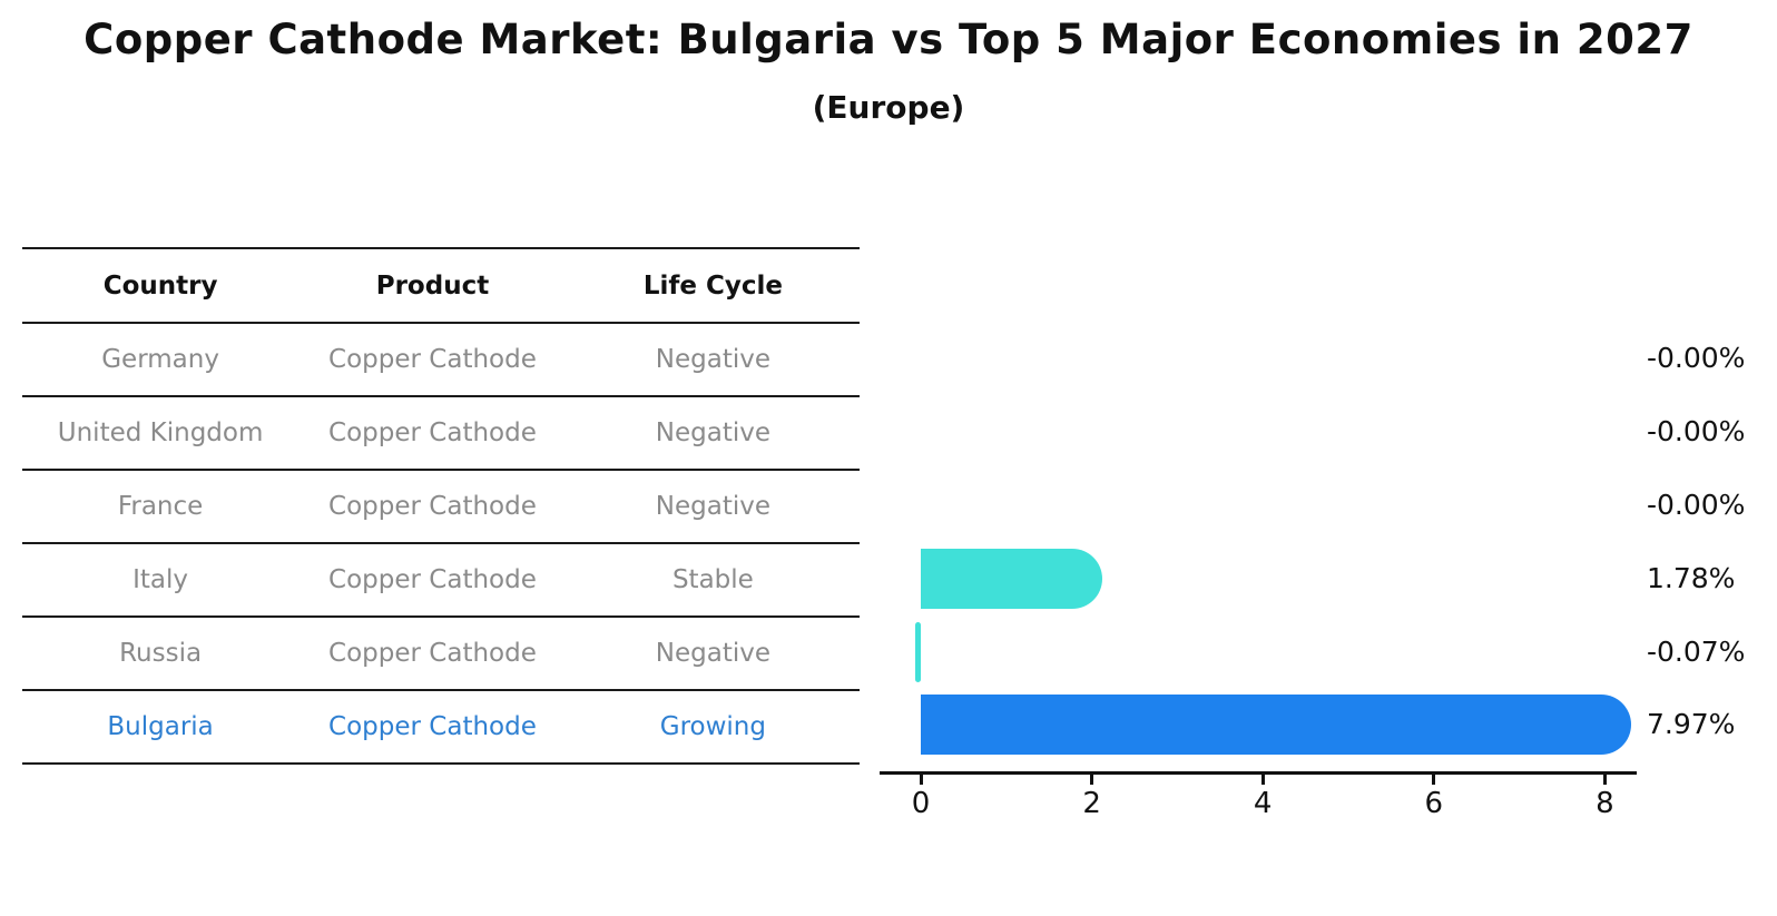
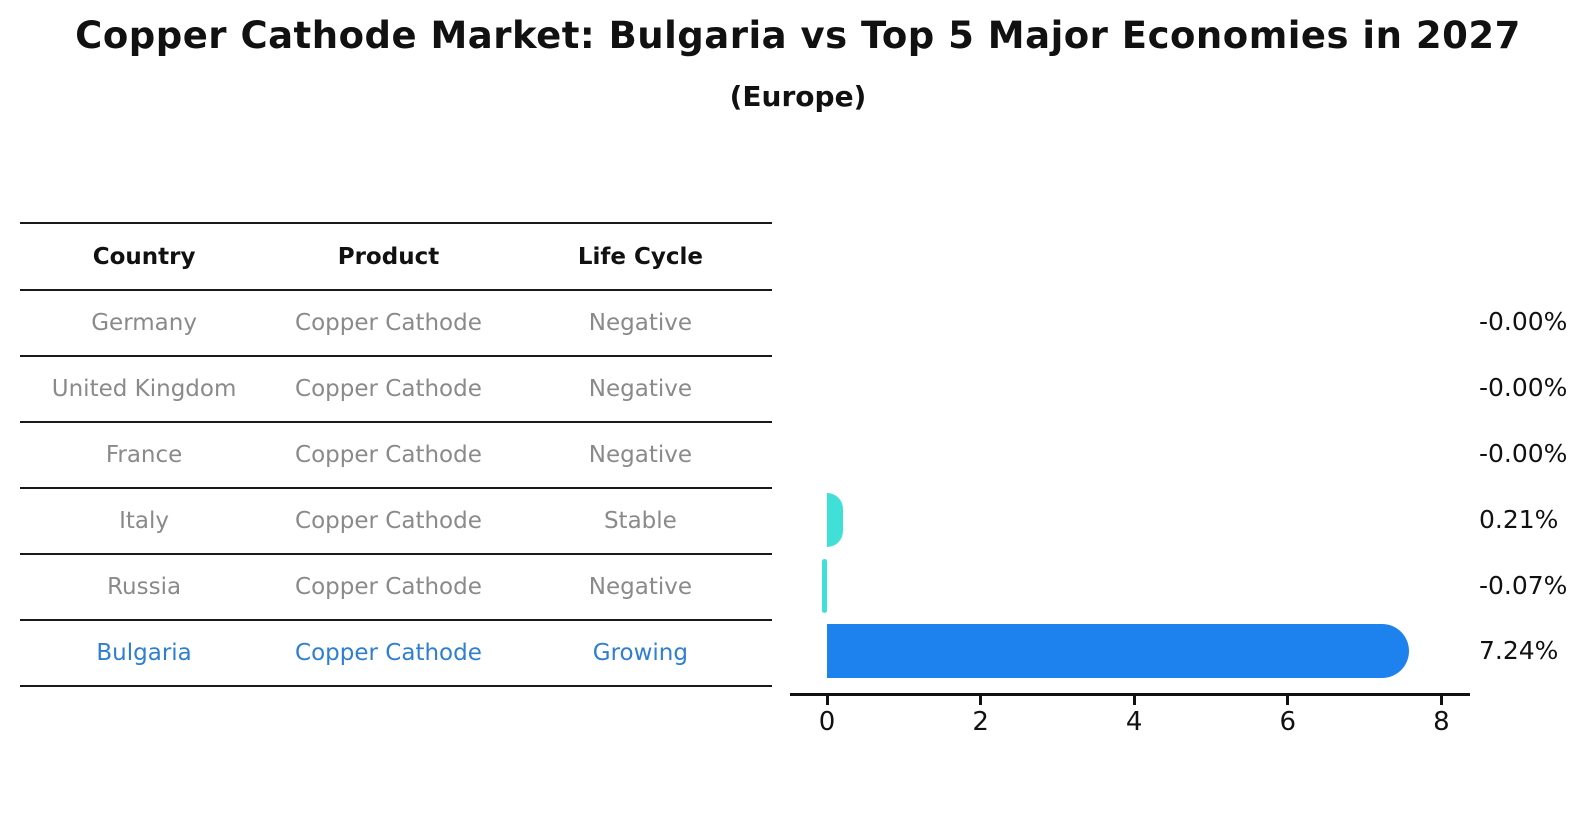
Italy: 1.78% -> 0.21%
Bulgaria: 7.97% -> 7.24%
